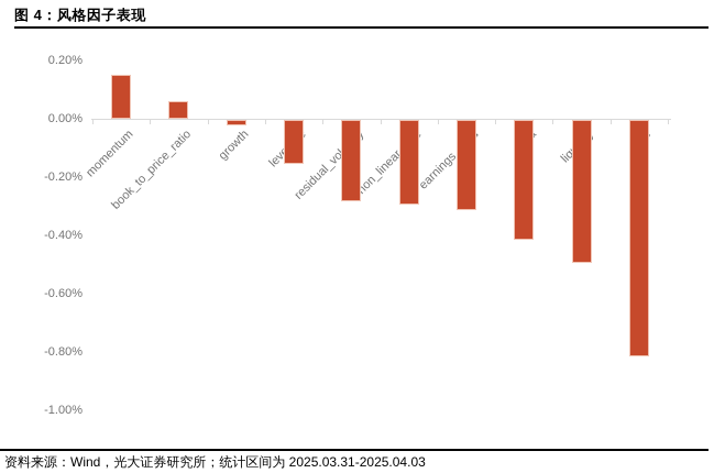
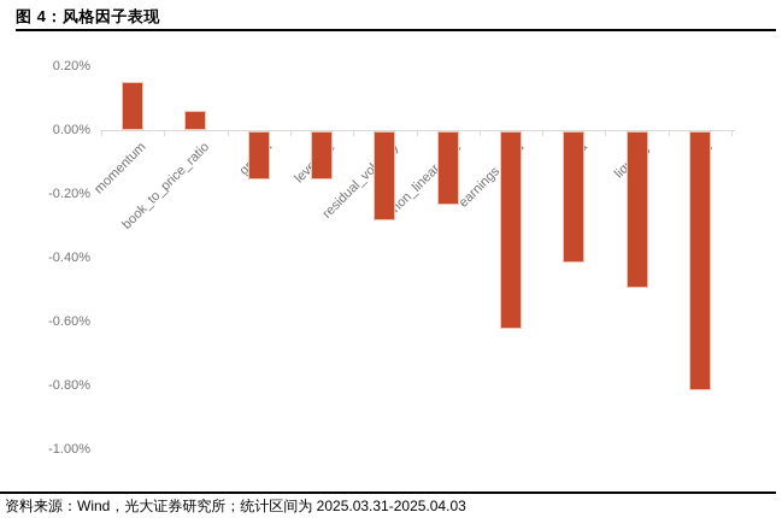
growth: -0.02% -> -0.15%
non_linear_size: -0.29% -> -0.23%
earnings_yield: -0.31% -> -0.62%
